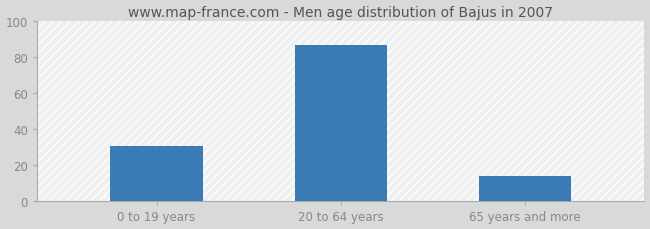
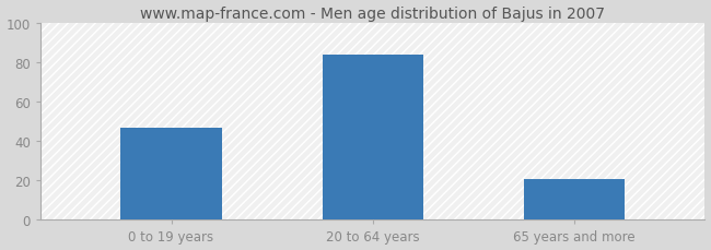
0 to 19 years: 31 -> 47
20 to 64 years: 87 -> 84
65 years and more: 14 -> 21
